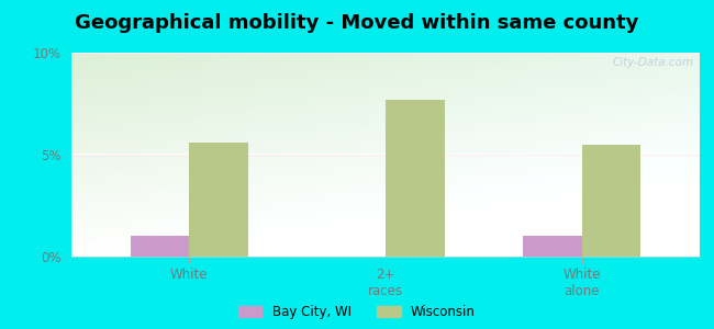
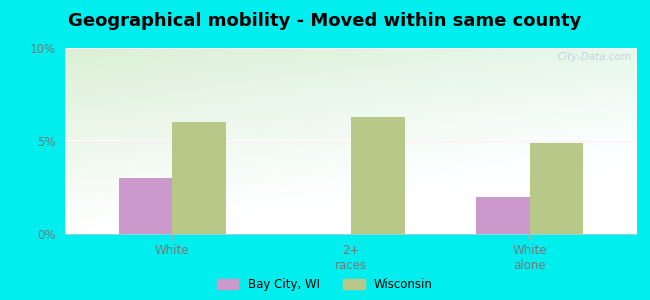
Bay City, WI/White: 1% -> 3%
Wisconsin/White: 5.6% -> 6.0%
Wisconsin/2+ races: 7.7% -> 6.3%
Bay City, WI/White alone: 1% -> 2%
Wisconsin/White alone: 5.5% -> 4.9%
